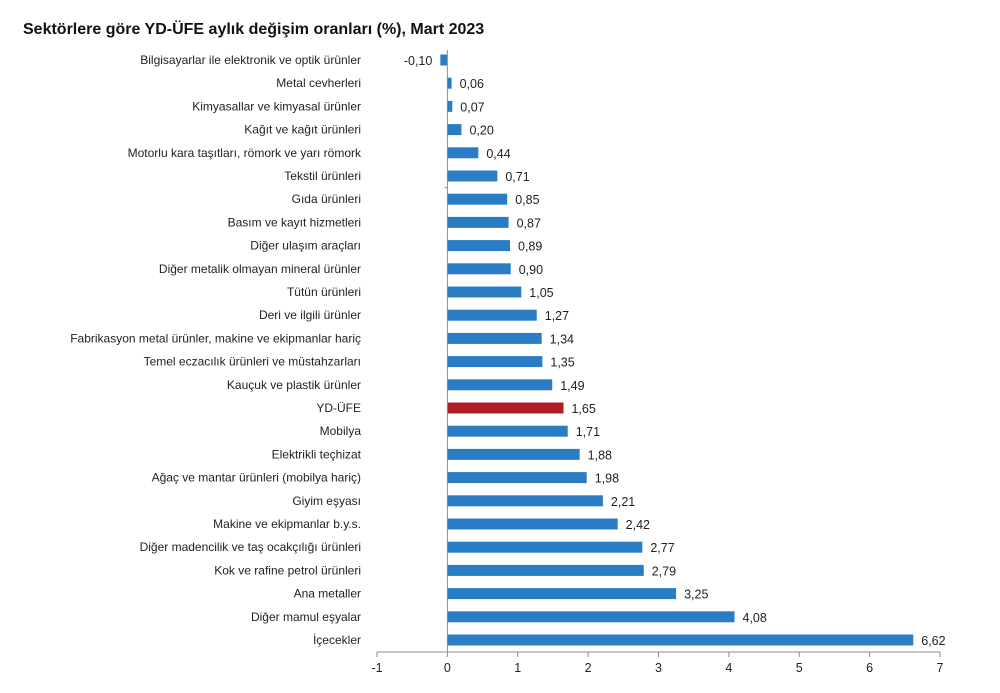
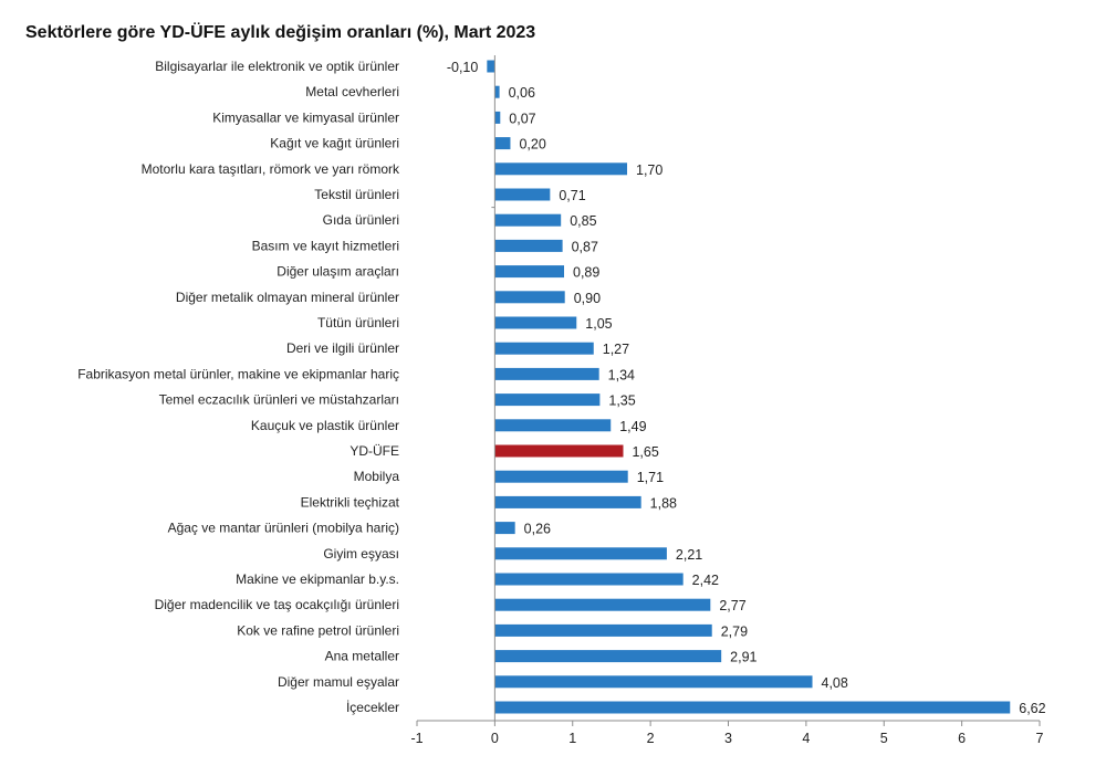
Motorlu kara taşıtları, römork ve yarı römork: 0,44 -> 1,70
Ağaç ve mantar ürünleri (mobilya hariç): 1,98 -> 0,26
Ana metaller: 3,25 -> 2,91
